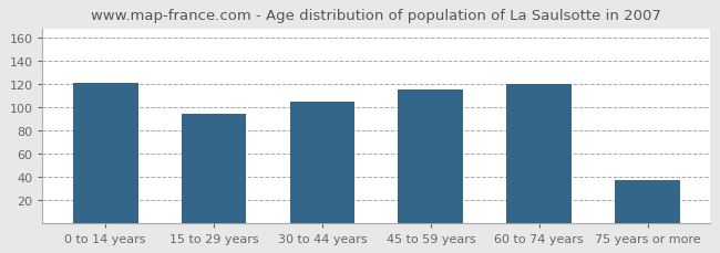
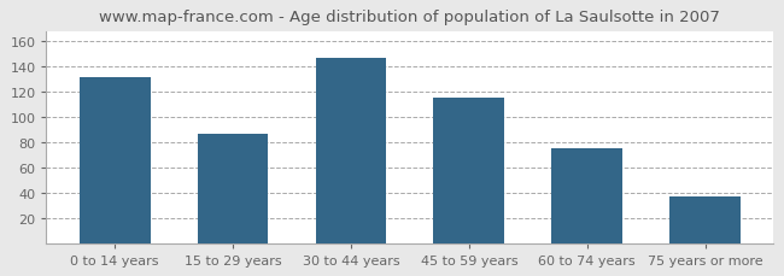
0 to 14 years: 121 -> 131
15 to 29 years: 94 -> 87
30 to 44 years: 105 -> 147
60 to 74 years: 120 -> 75
